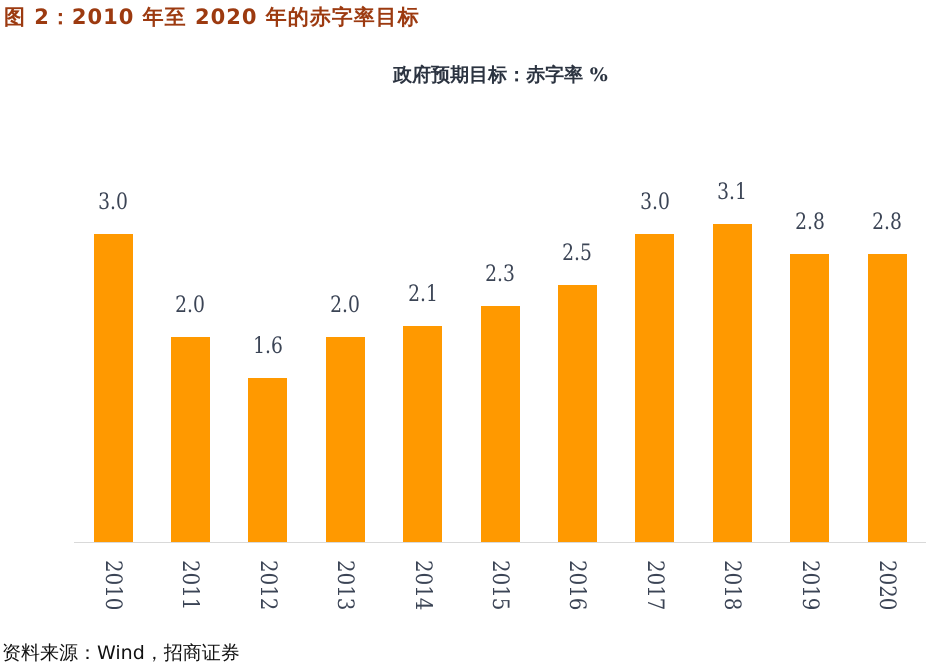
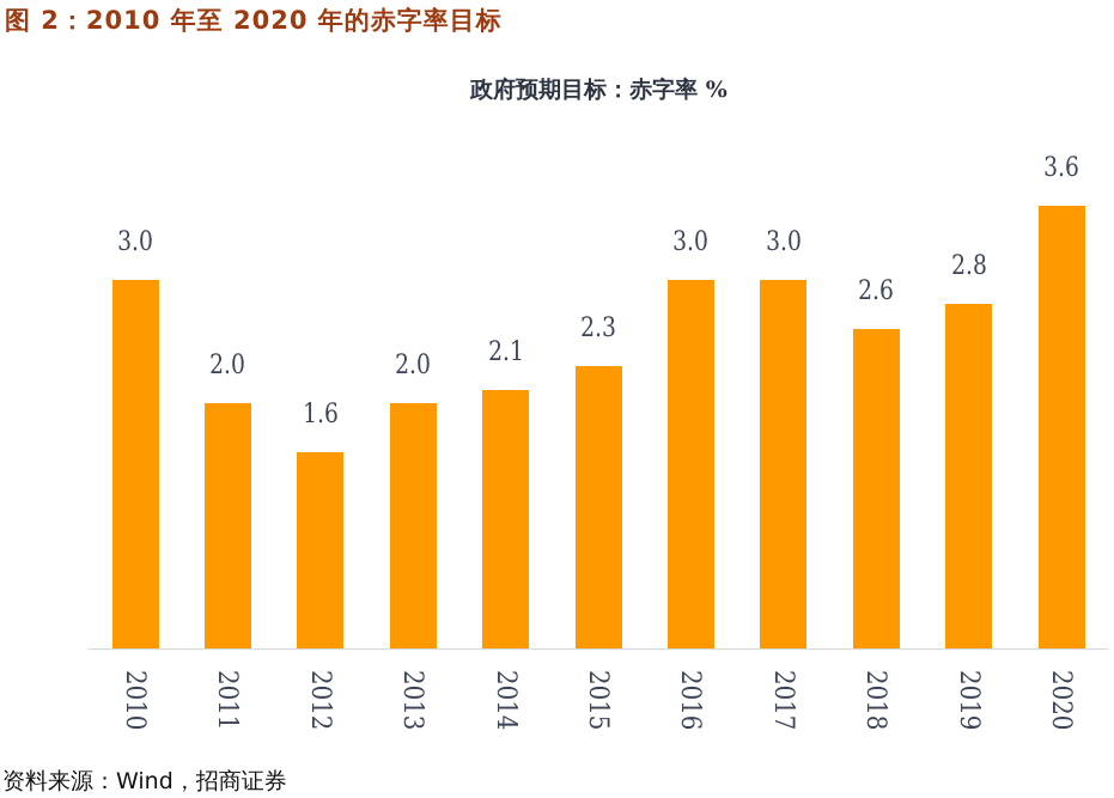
2016: 2.5 -> 3.0
2018: 3.1 -> 2.6
2020: 2.8 -> 3.6
